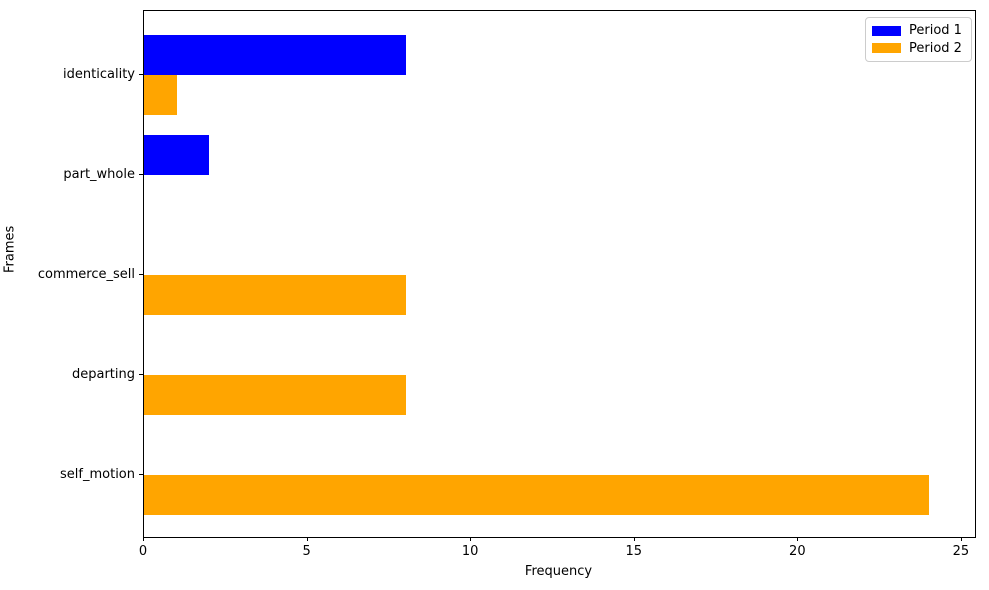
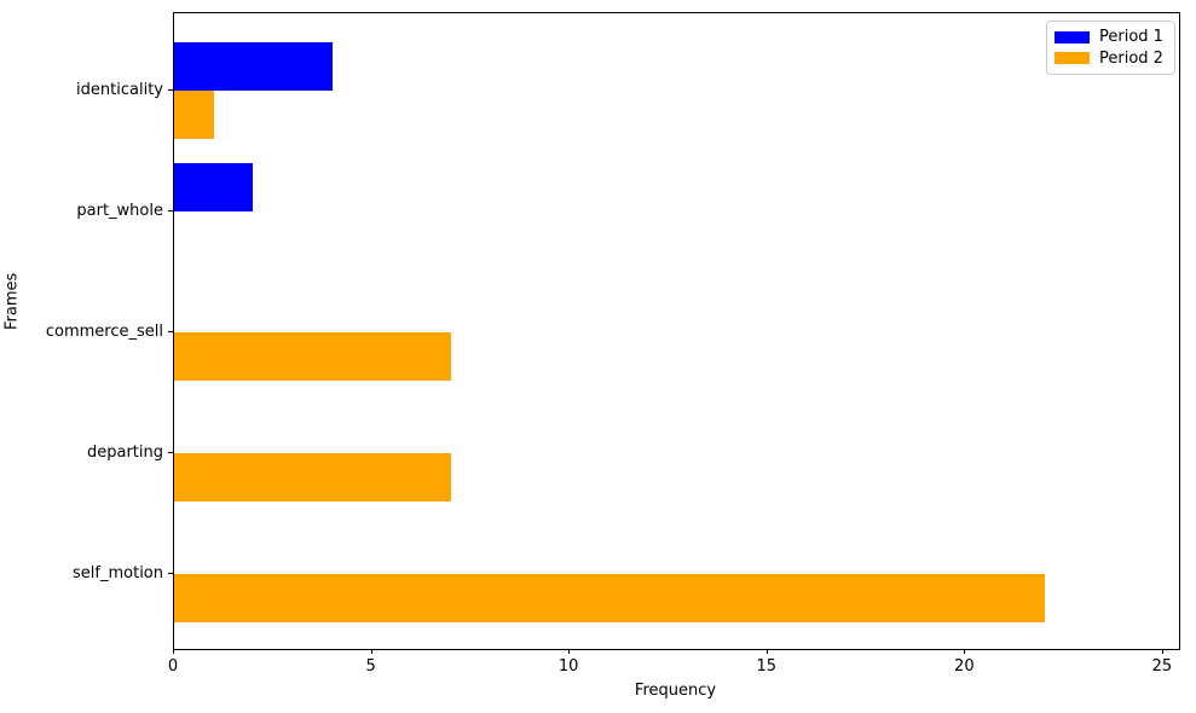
Period 1/identicality: 8 -> 4
Period 2/commerce_sell: 8 -> 7
Period 2/departing: 8 -> 7
Period 2/self_motion: 24 -> 22
